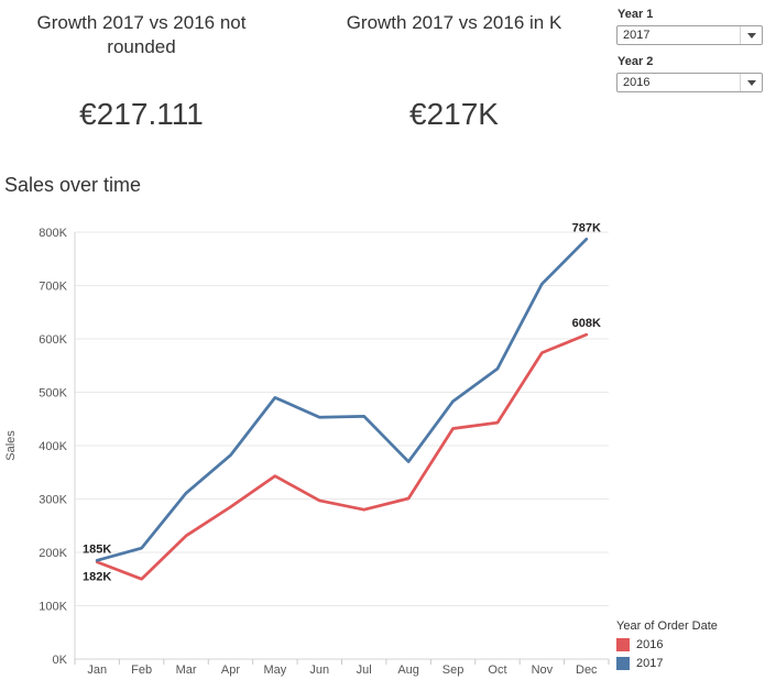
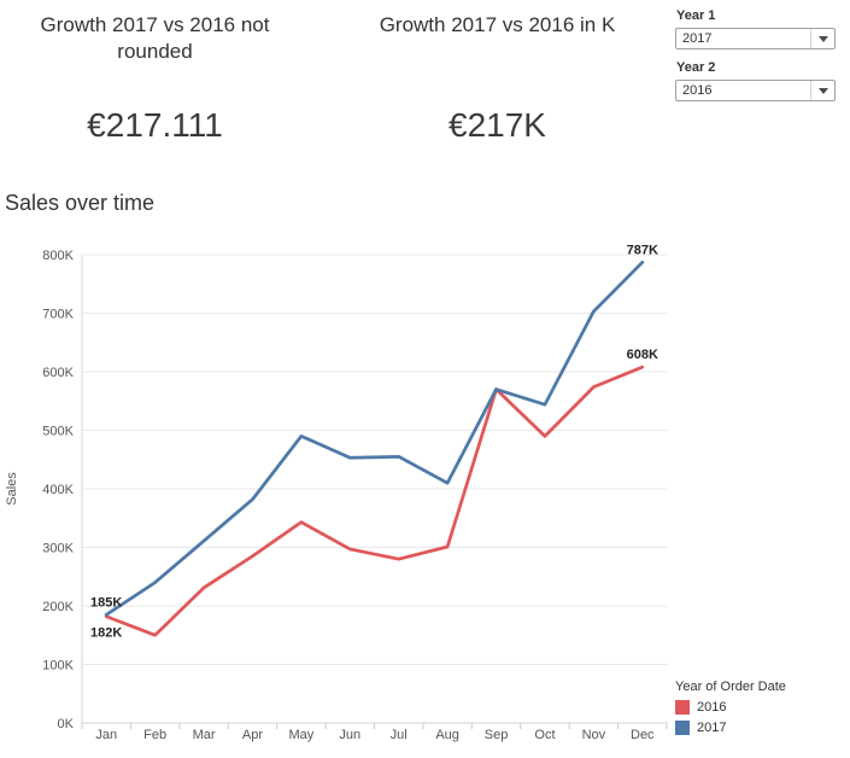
2017/Feb: 210K -> 240K
2017/Aug: 370K -> 410K
2016/Sep: 430K -> 570K
2017/Sep: 480K -> 570K
2016/Oct: 440K -> 490K
